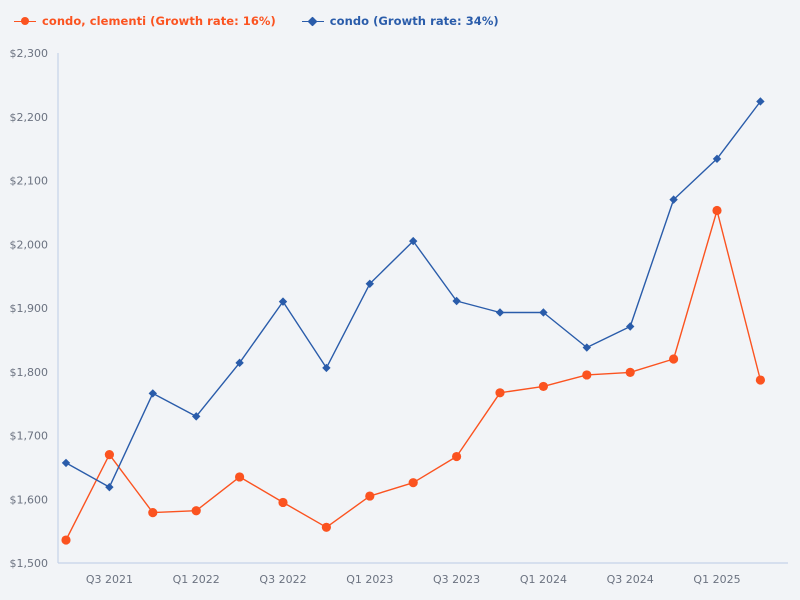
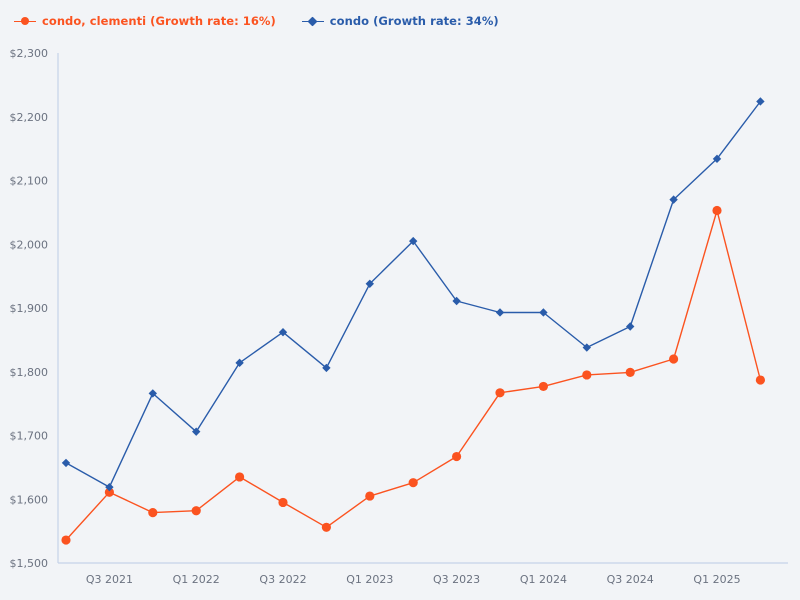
condo, clementi (Growth rate: 16%)/Q3 2021: $1670 -> $1610
condo (Growth rate: 34%)/Q1 2022: $1730 -> $1710
condo (Growth rate: 34%)/Q3 2022: $1910 -> $1860
